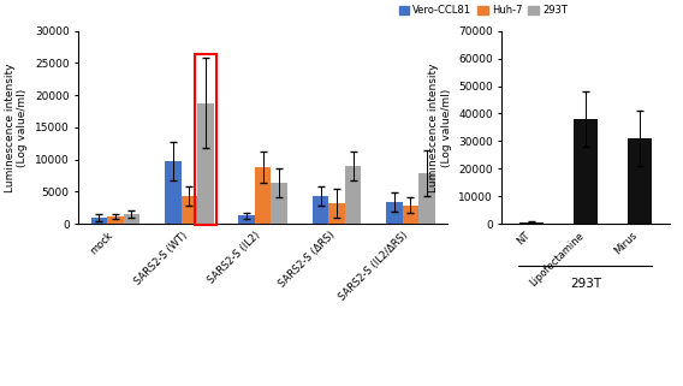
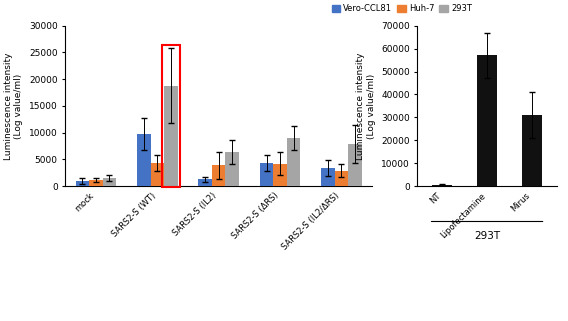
Huh-7/SARS2-S (IL2): 8800 -> 3900
Huh-7/SARS2-S (ΔRS): 3200 -> 4200
Lipofectamine: 38000 -> 57000
